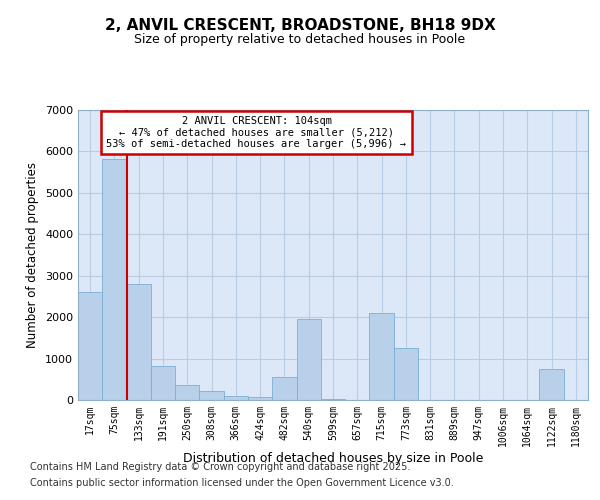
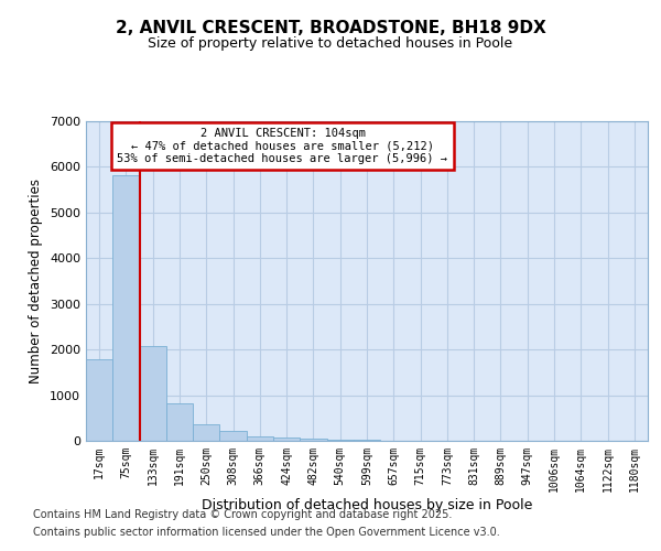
17sqm: 2600 -> 1780
133sqm: 2800 -> 2080
482sqm: 550 -> 50
540sqm: 1950 -> 30
715sqm: 2100 -> 10
773sqm: 1250 -> 0
1122sqm: 750 -> 0
